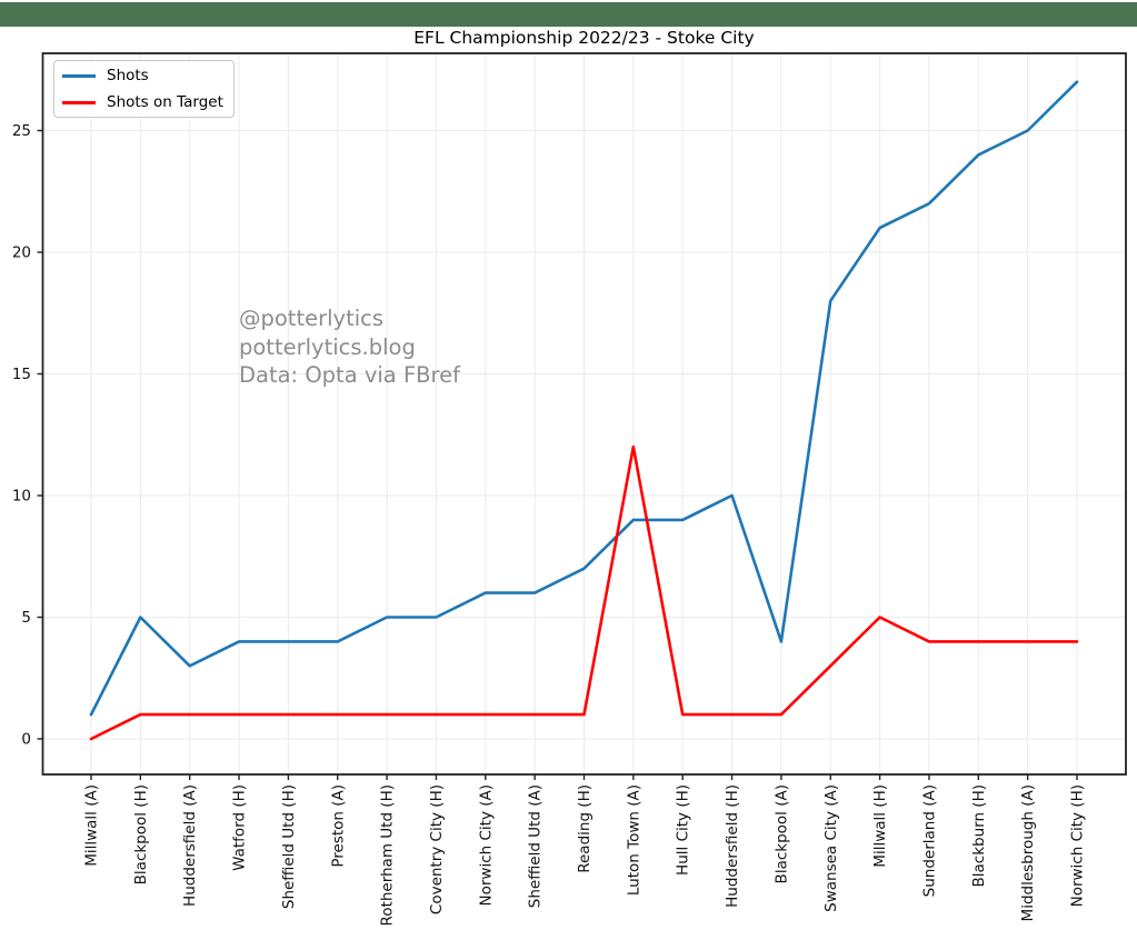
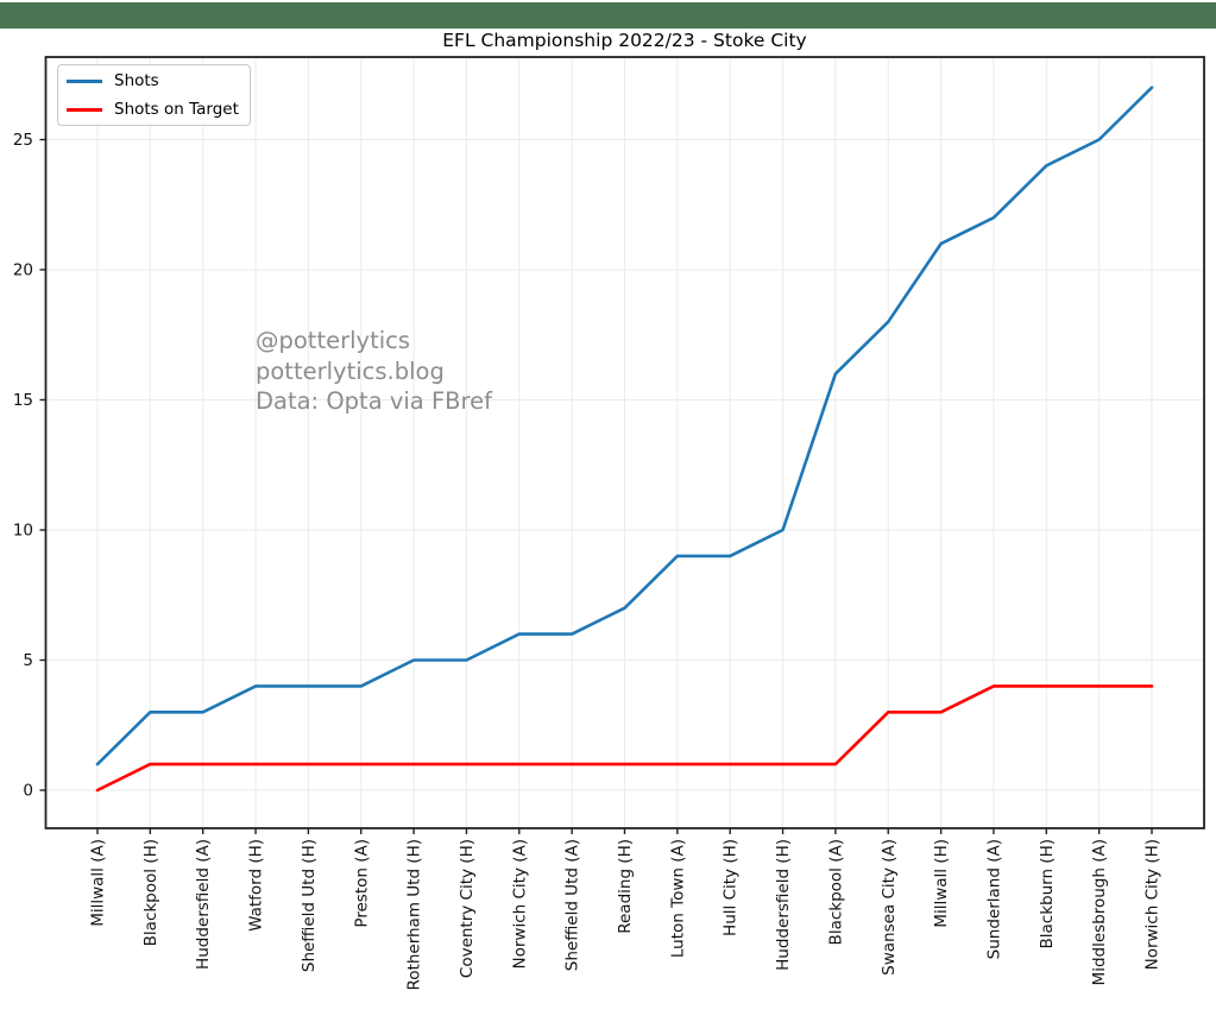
Shots/Blackpool (H): 5 -> 3
Shots on Target/Luton Town (A): 12 -> 1
Shots/Blackpool (A): 4 -> 16
Shots on Target/Millwall (H): 5 -> 3
